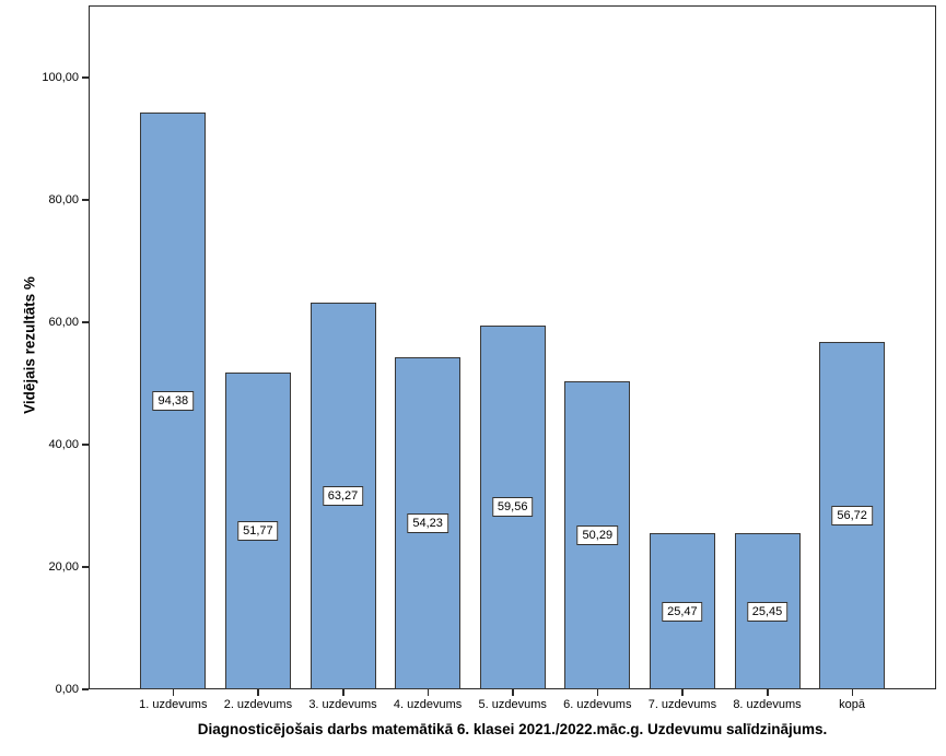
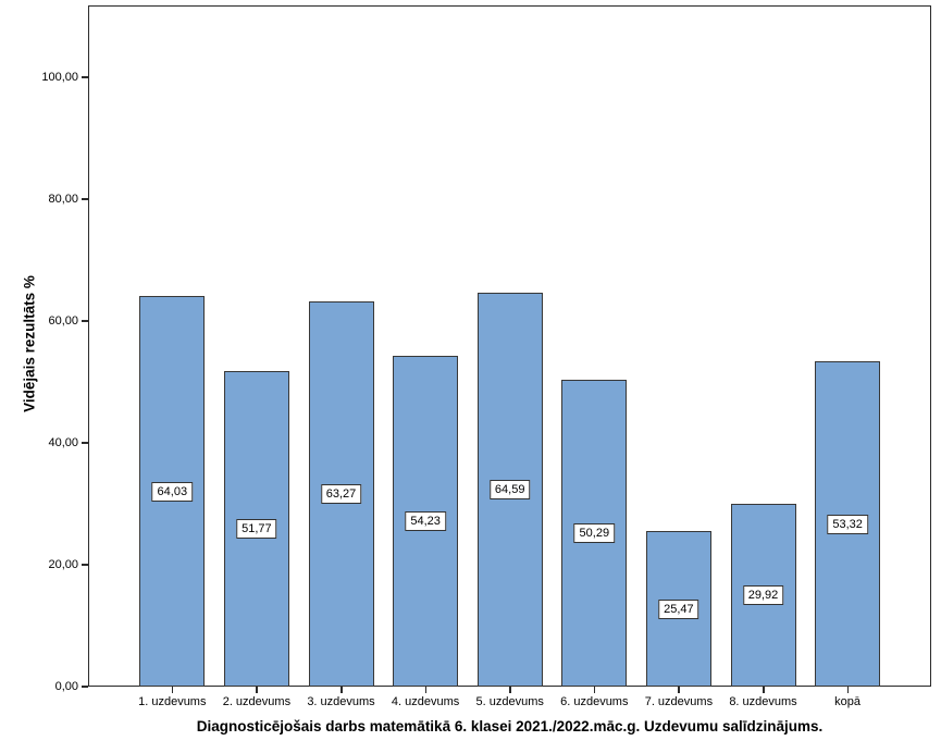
1. uzdevums: 94,38 -> 64,03
5. uzdevums: 59,56 -> 64,59
8. uzdevums: 25,45 -> 29,92
kopā: 56,72 -> 53,32
